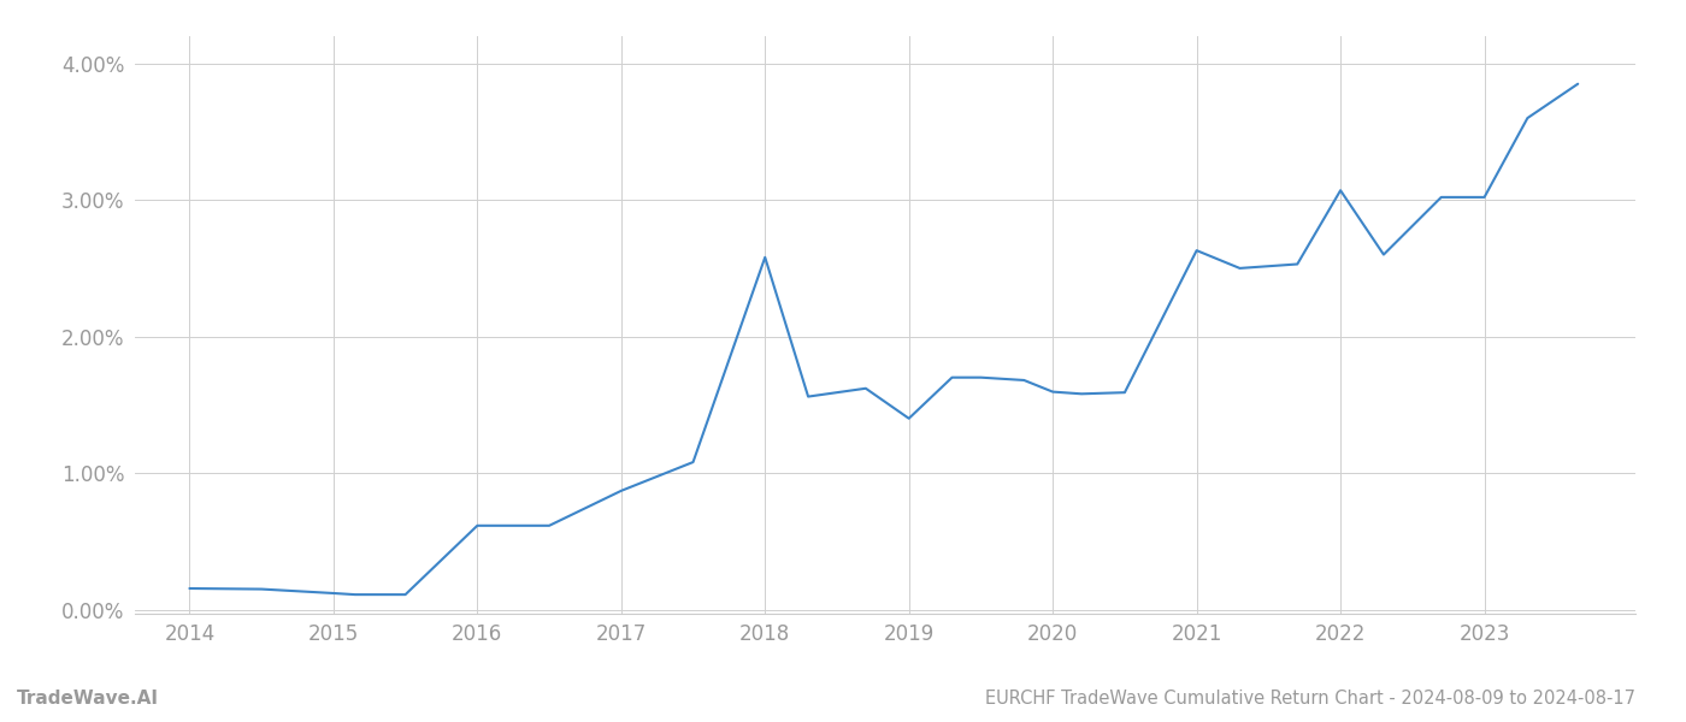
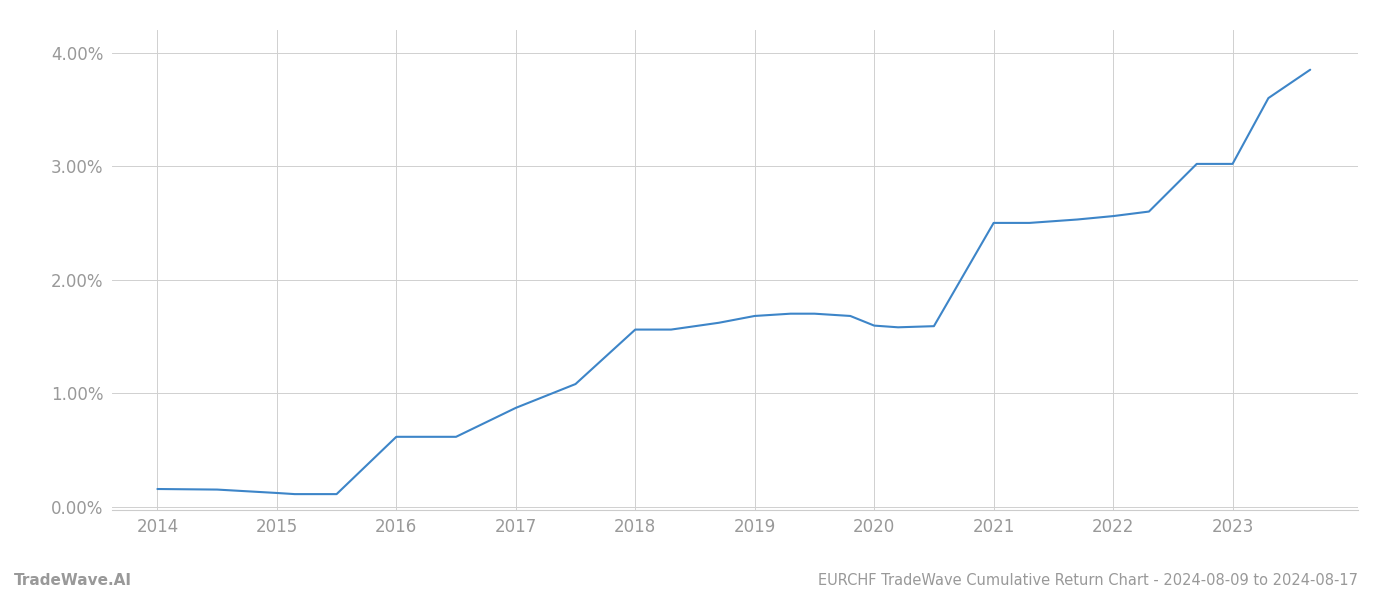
2018: 2.58% -> 1.56%
2019: 1.40% -> 1.68%
2021: 2.63% -> 2.50%
2022: 3.07% -> 2.56%
